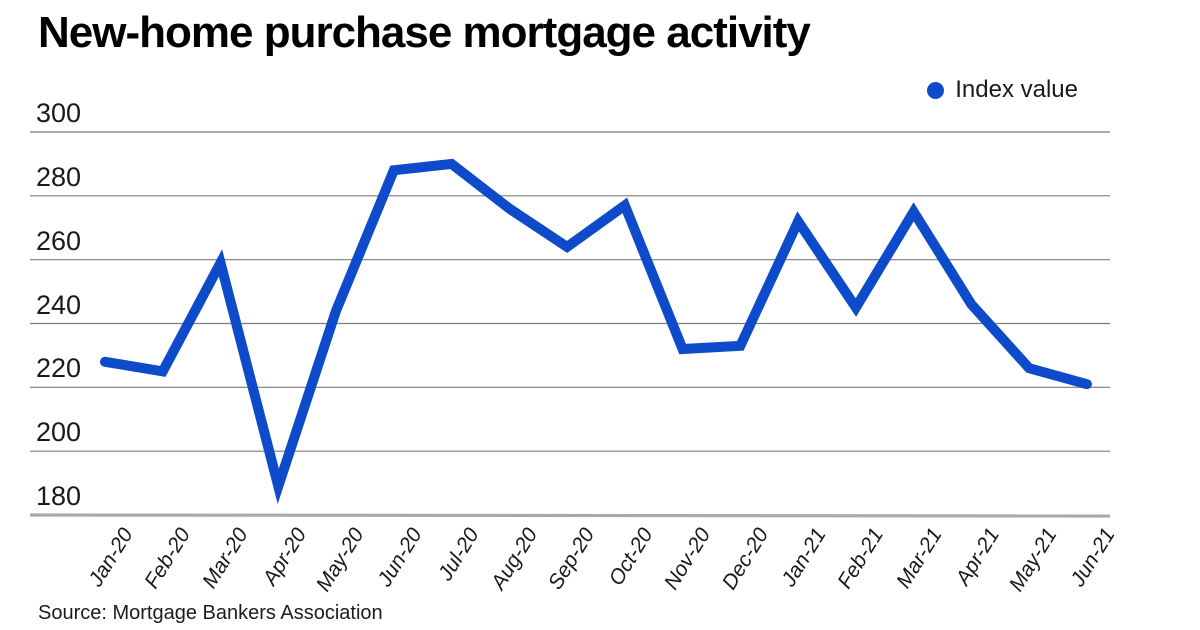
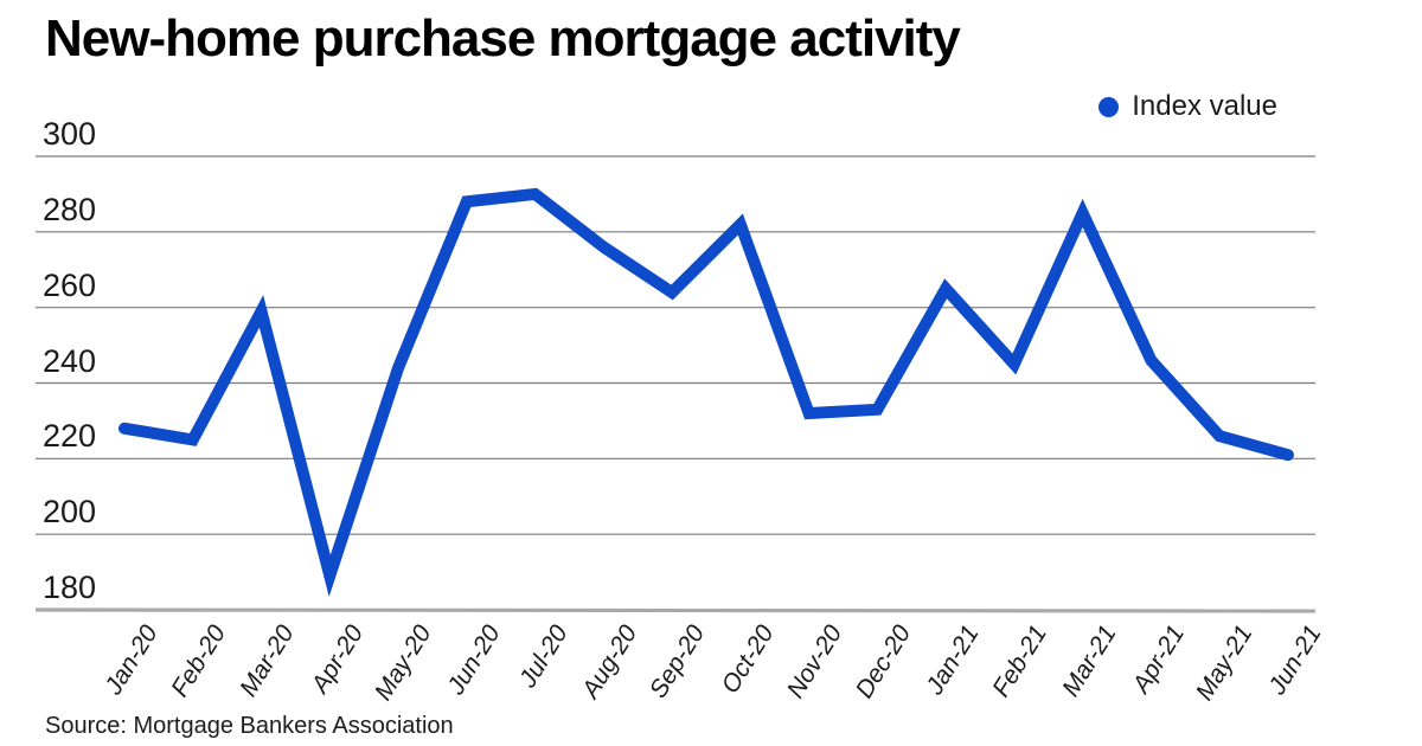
Oct-20: 277 -> 282
Jan-21: 272 -> 265
Mar-21: 275 -> 285
